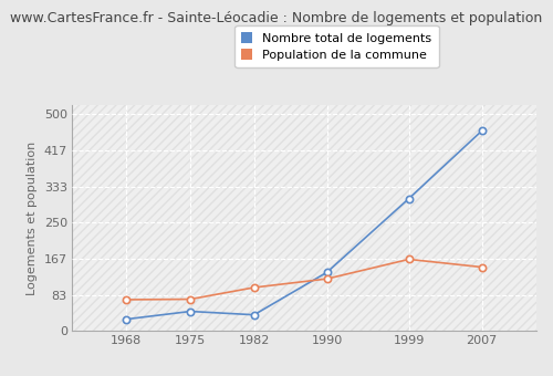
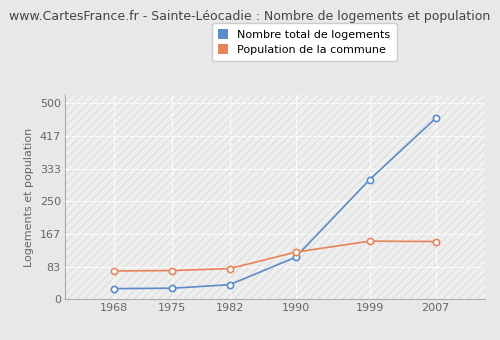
Nombre total de logements/1975: 45 -> 28
Population de la commune/1982: 100 -> 78
Nombre total de logements/1990: 135 -> 107
Population de la commune/1999: 165 -> 148
